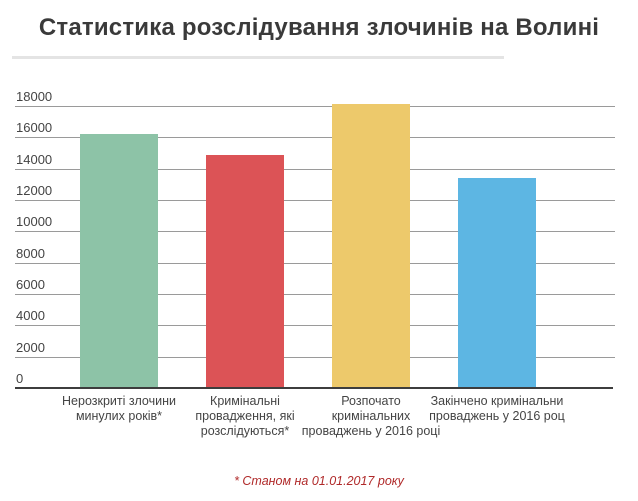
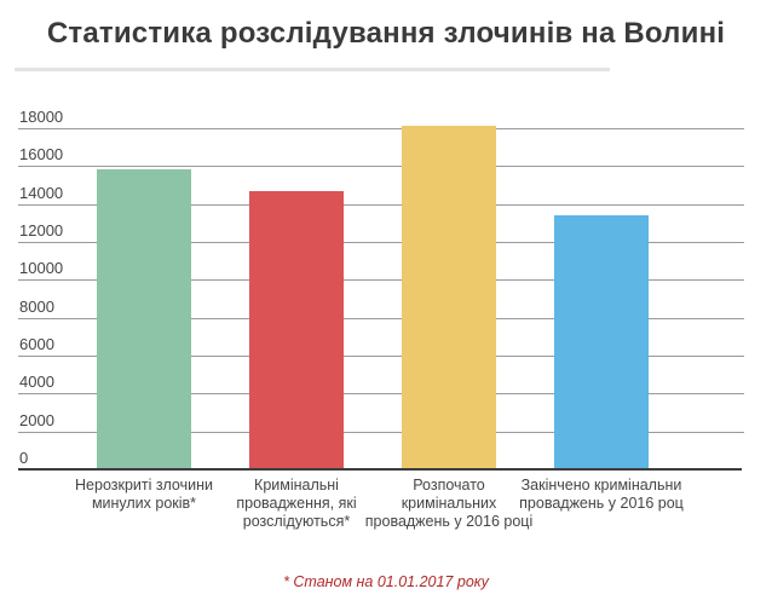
Нерозкриті злочини минулих років*: 16200 -> 15800
Кримінальні провадження, які розслідуються*: 14900 -> 14700
